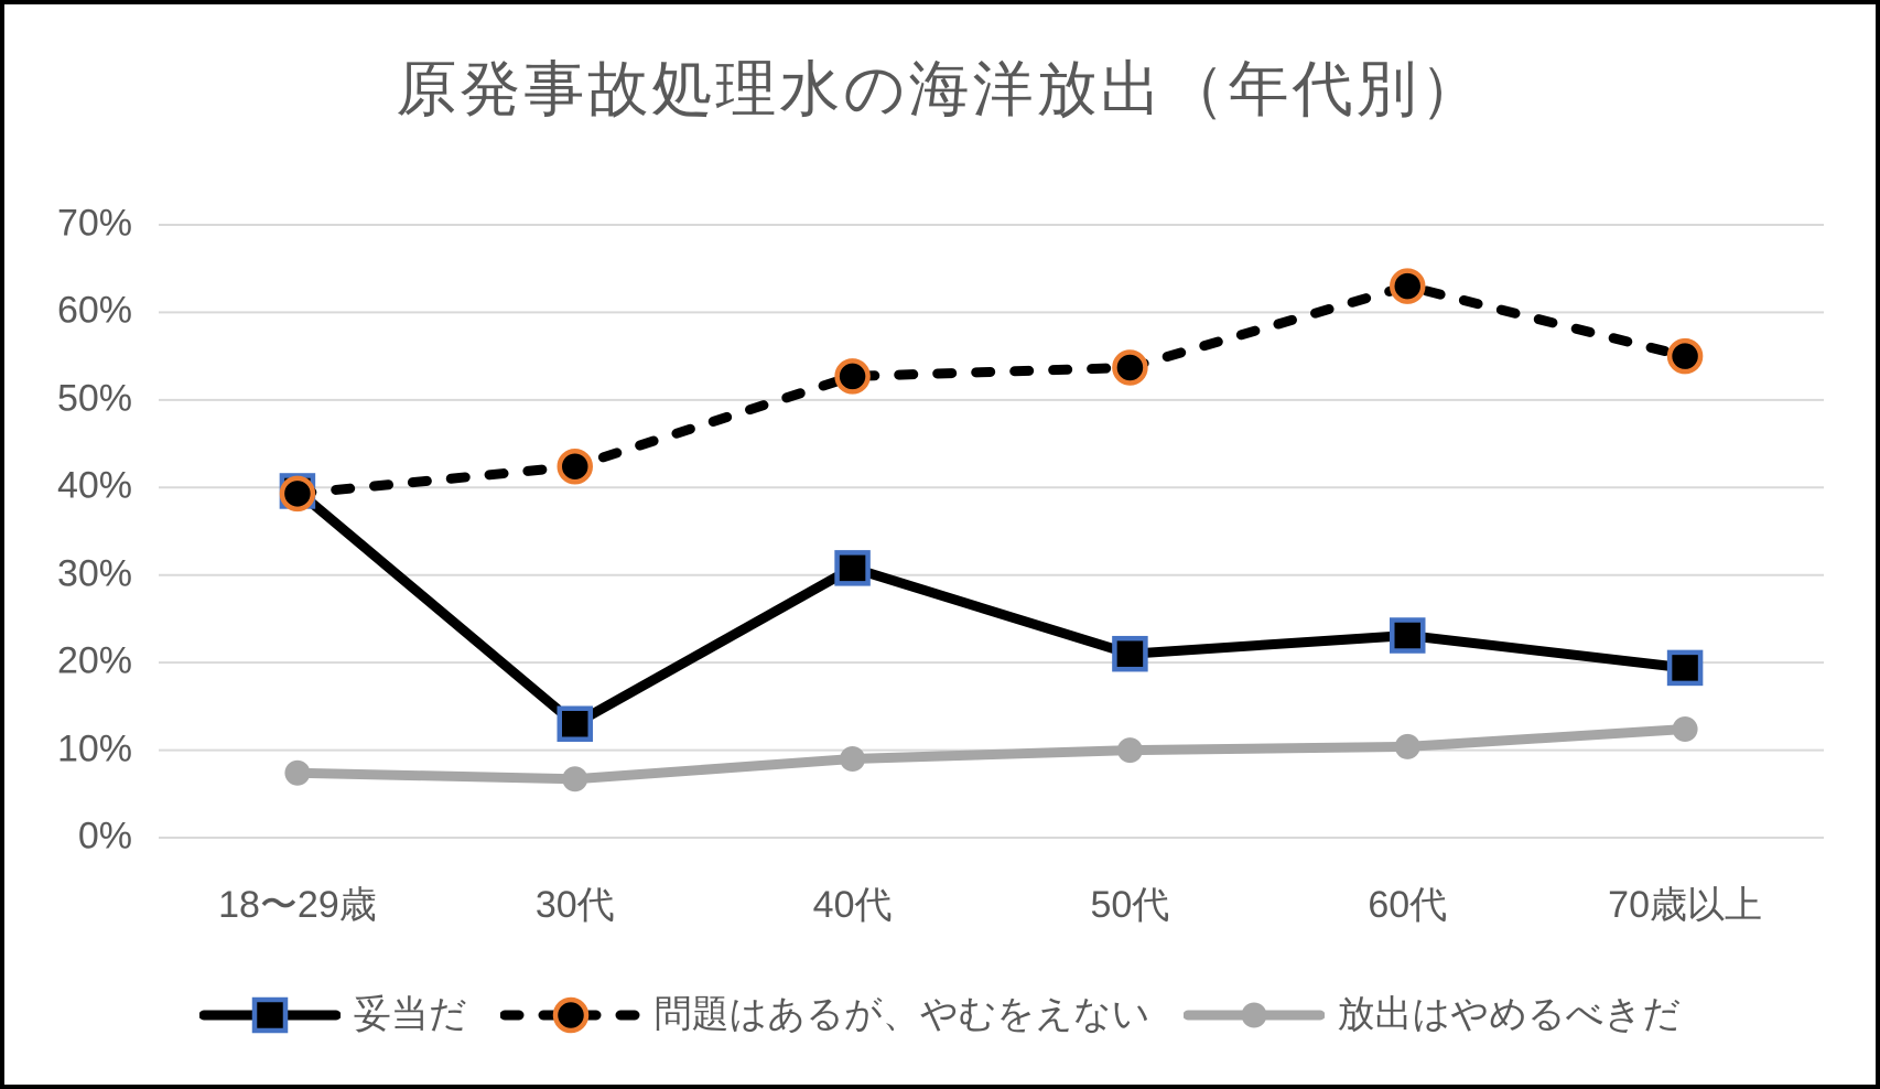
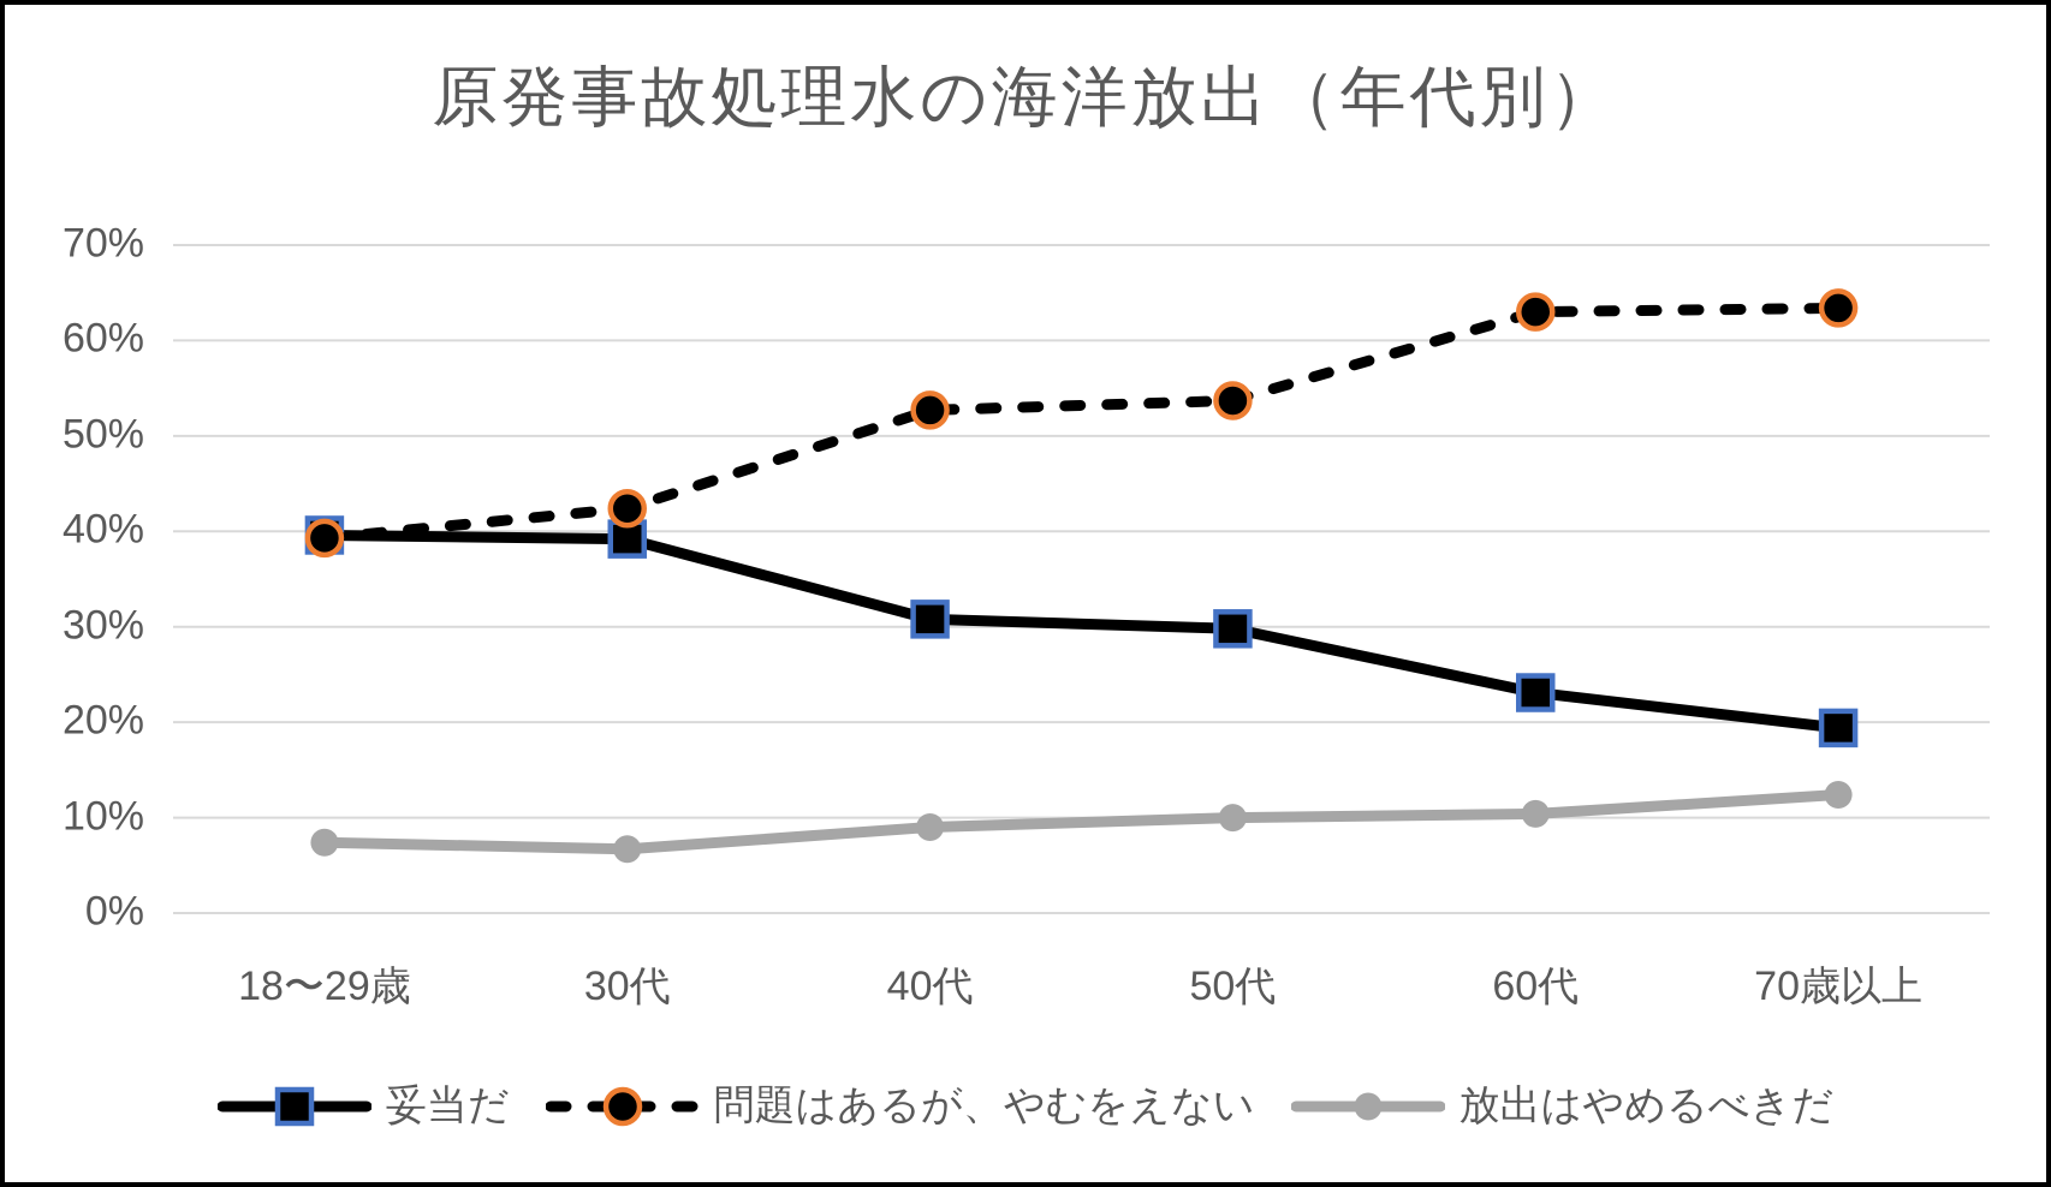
妥当だ/30代: 13% -> 39%
妥当だ/50代: 21% -> 30%
問題はあるが、やむをえない/70歳以上: 55% -> 63%
